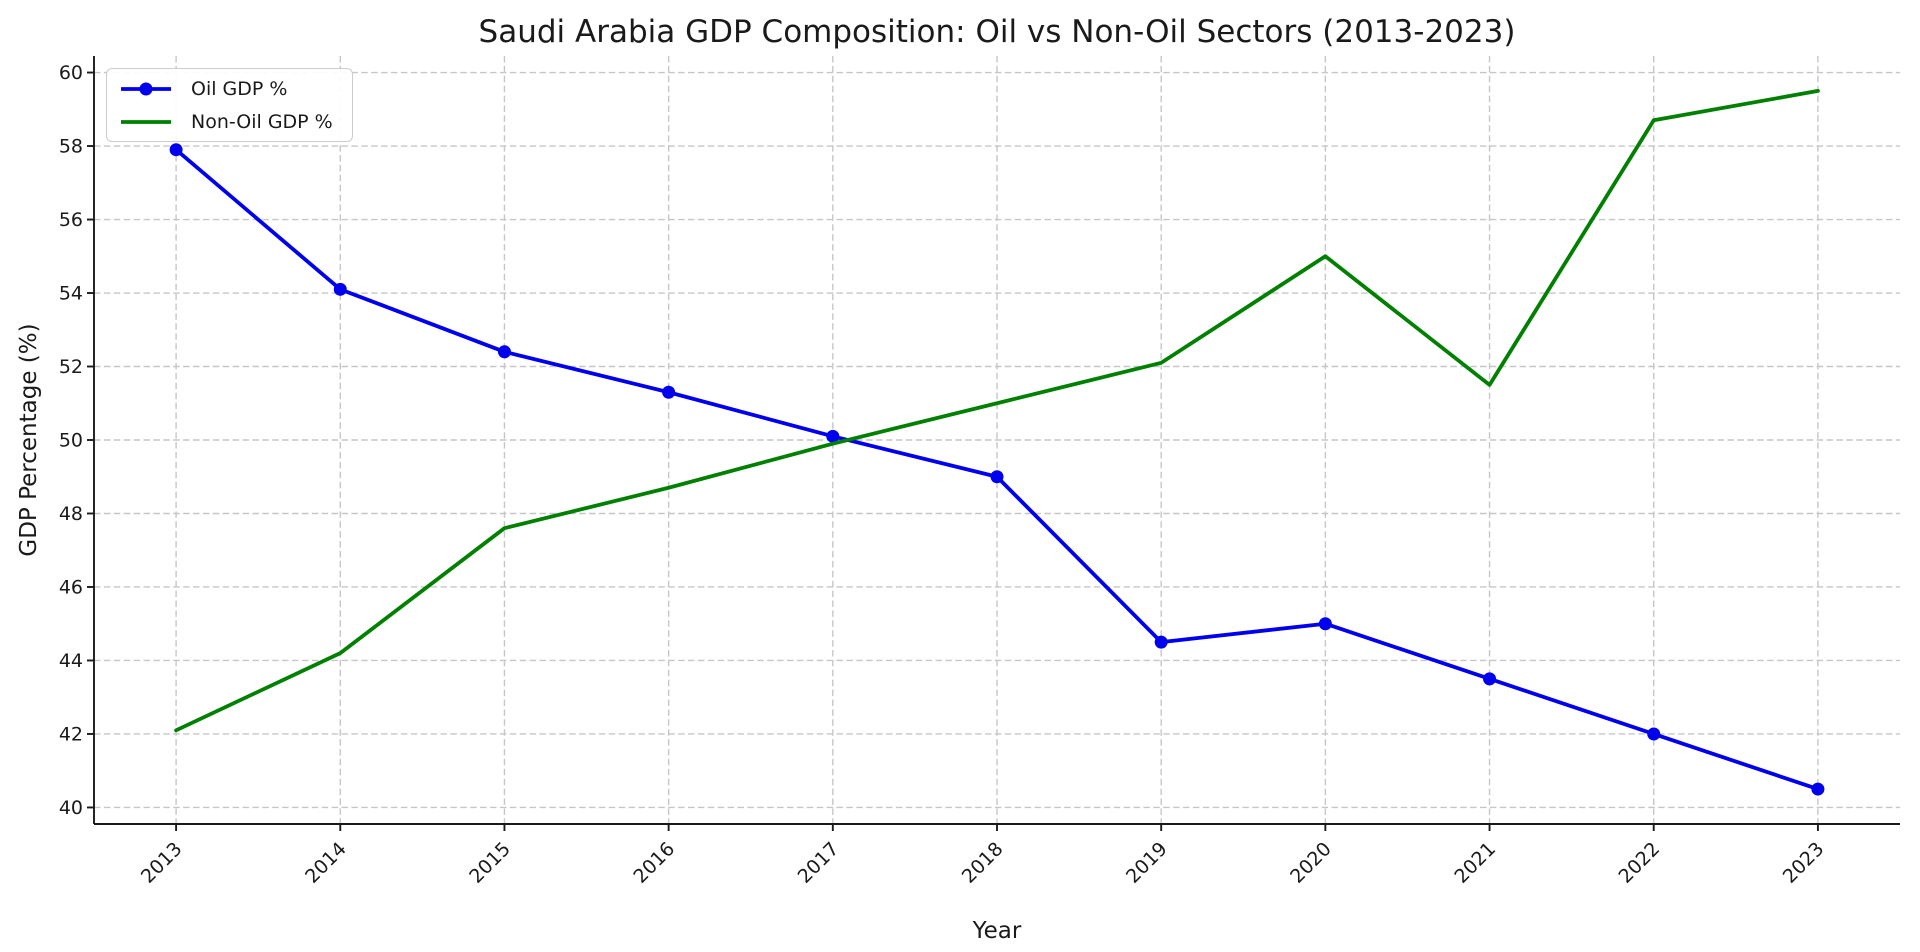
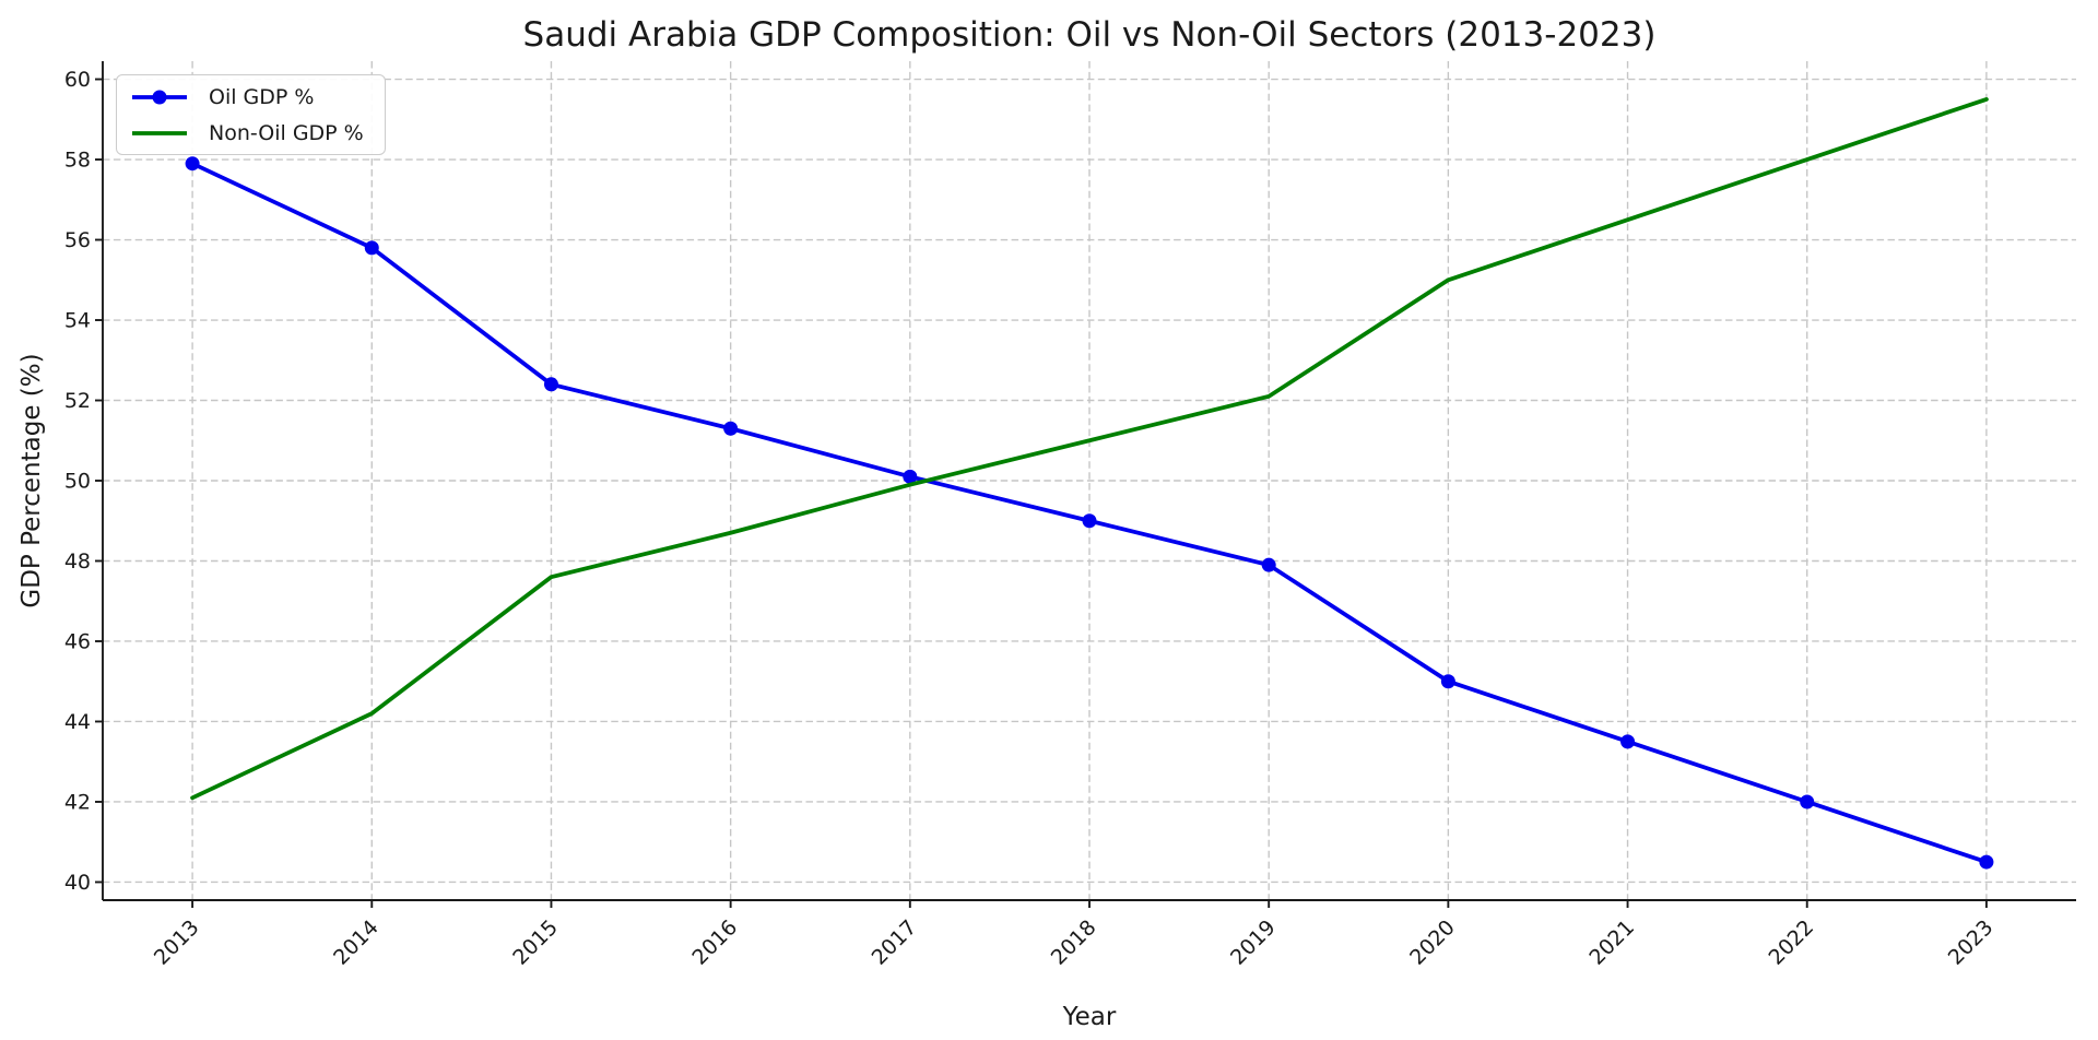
Oil GDP %/2014: 54.1 -> 55.8
Oil GDP %/2019: 44.5 -> 47.9
Non-Oil GDP %/2021: 51.5 -> 56.5
Non-Oil GDP %/2022: 58.7 -> 58.0
